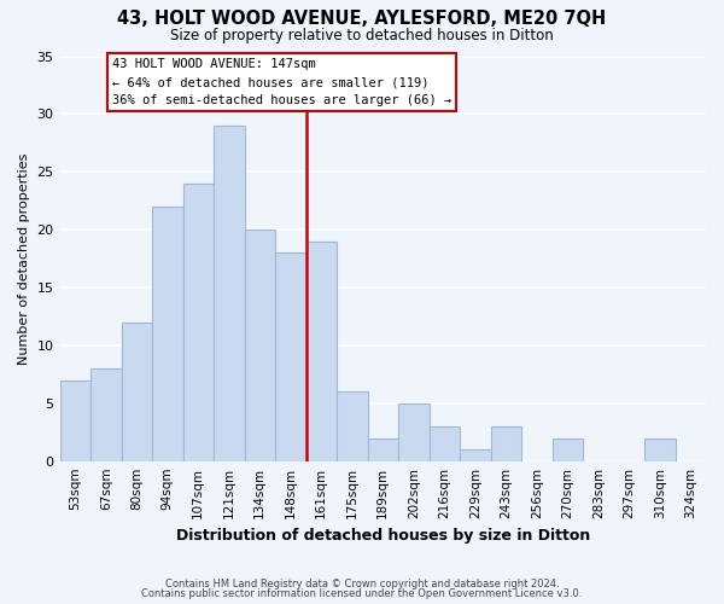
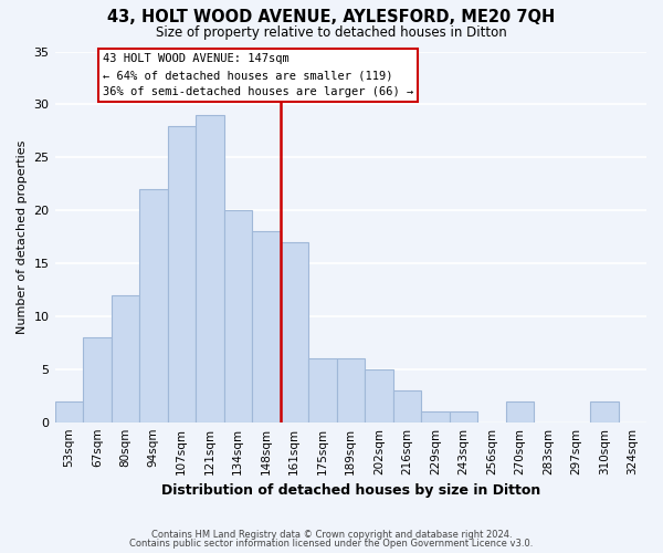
53sqm: 7 -> 2
107sqm: 24 -> 28
161sqm: 19 -> 17
189sqm: 2 -> 6
243sqm: 3 -> 1
